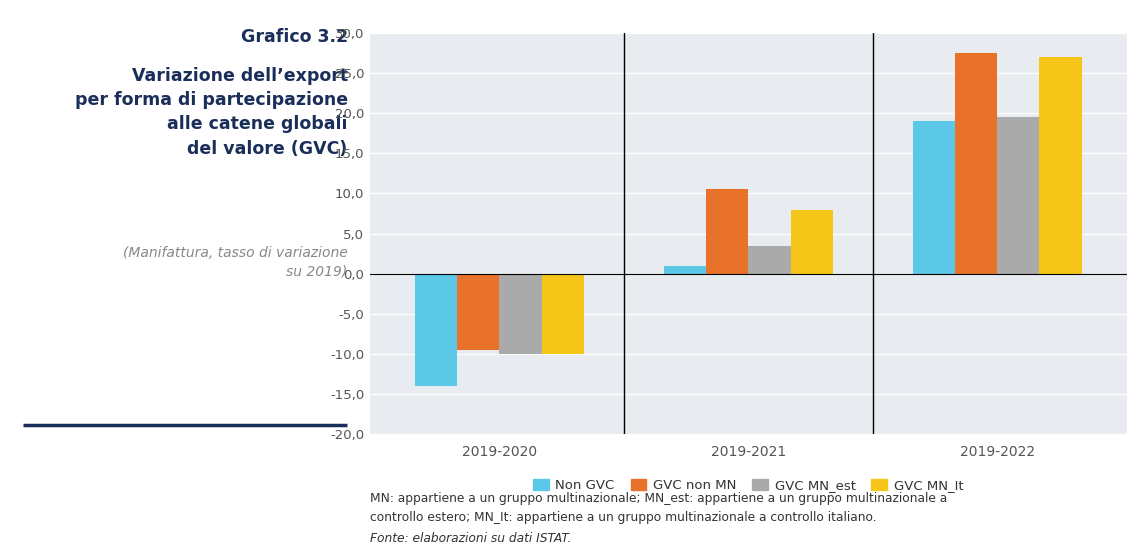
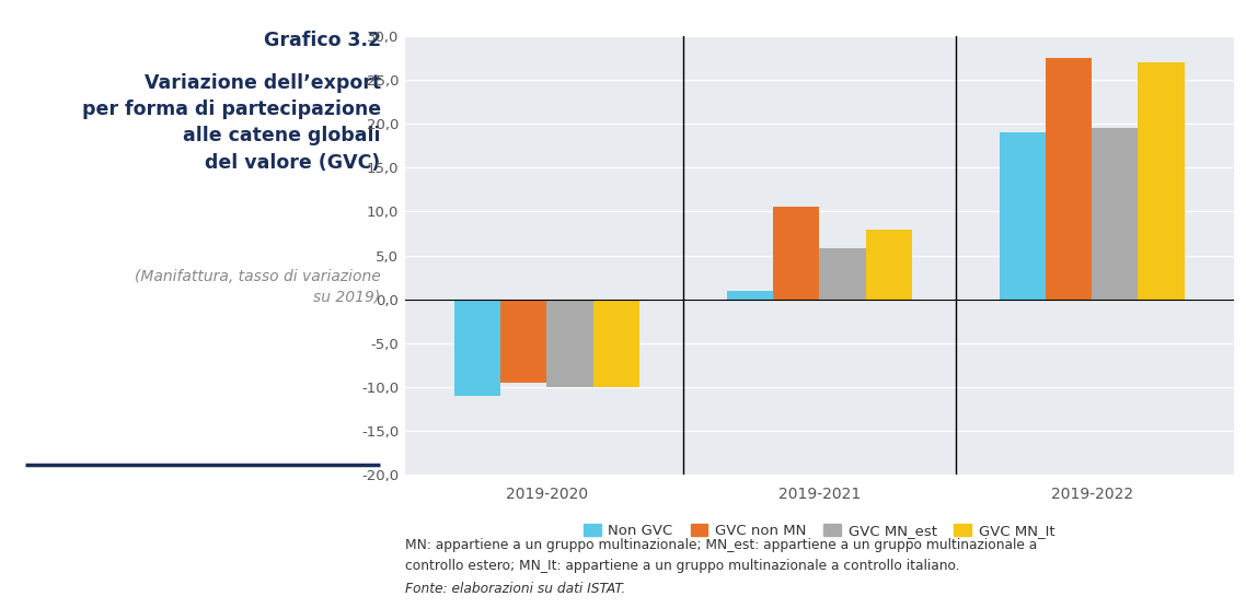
Non GVC/2019-2020: -14 -> -11
GVC MN_est/2019-2021: 3,5 -> 5,8
